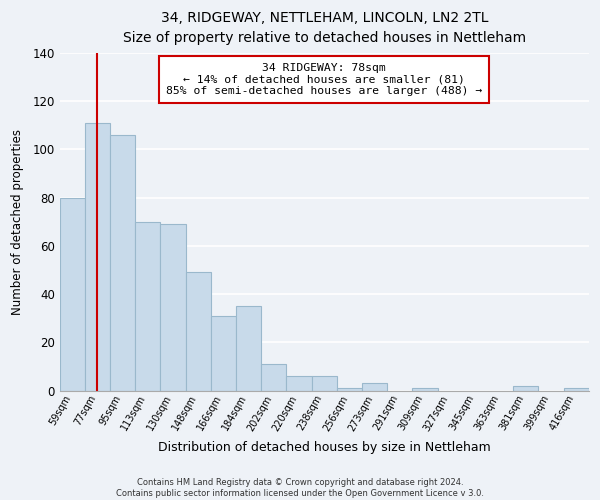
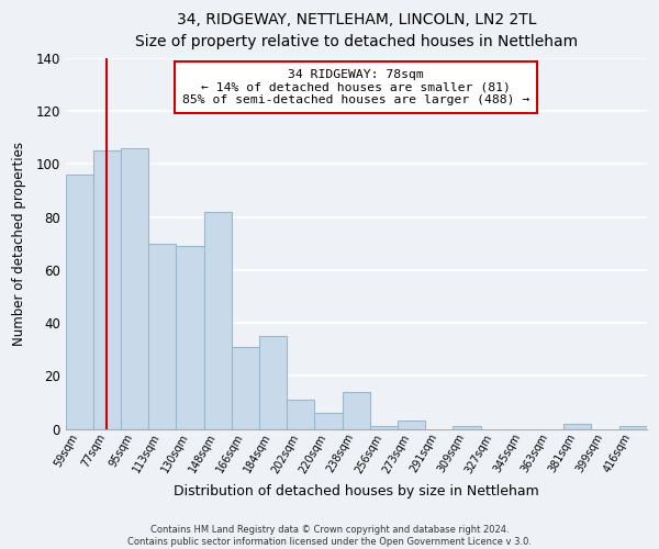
59sqm: 80 -> 96
77sqm: 111 -> 105
148sqm: 49 -> 82
238sqm: 6 -> 14
